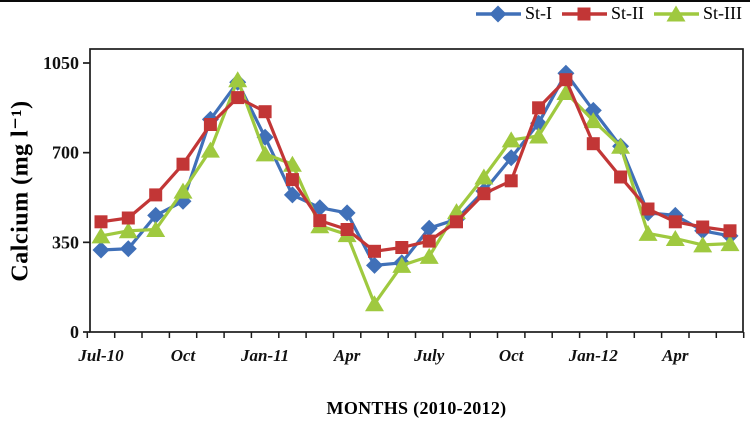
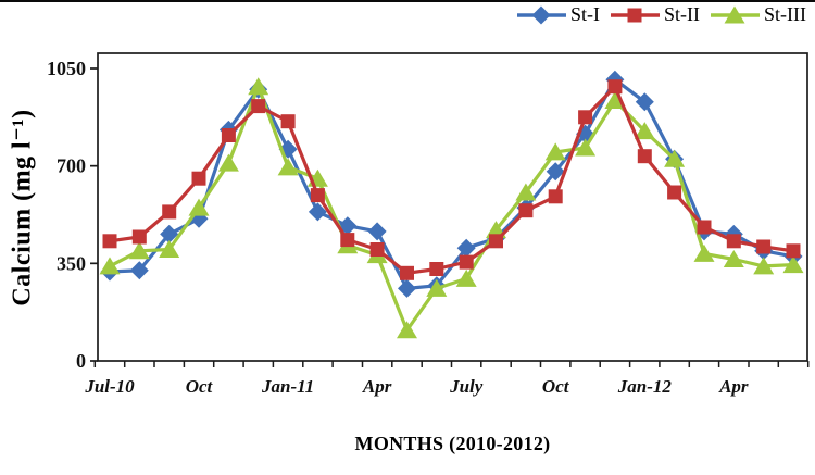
St-III/Jul-10: 380 -> 340
St-I/Jan-12: 860 -> 930
